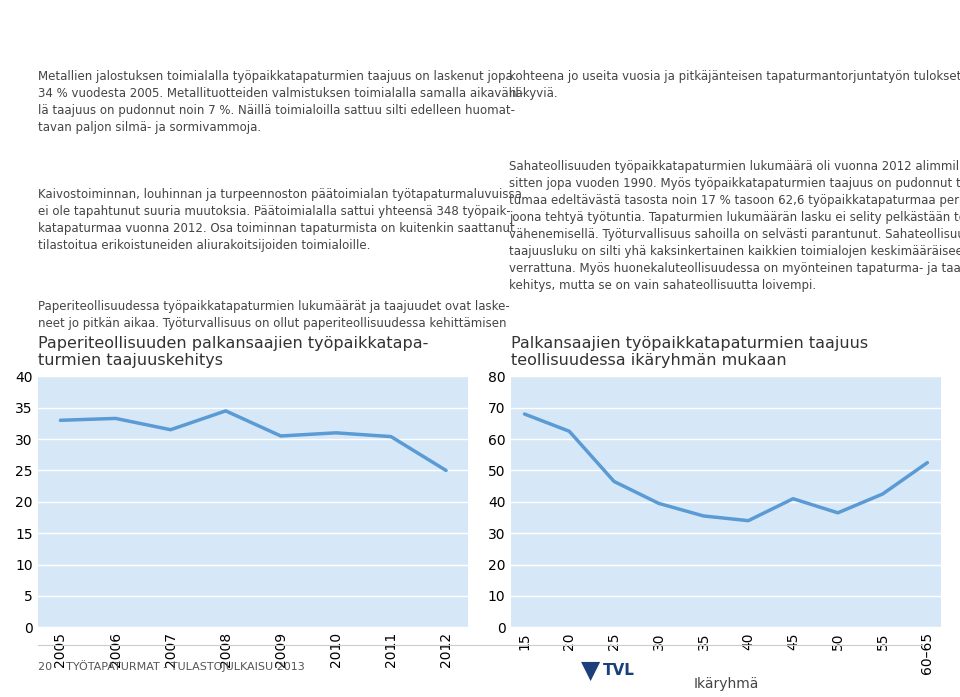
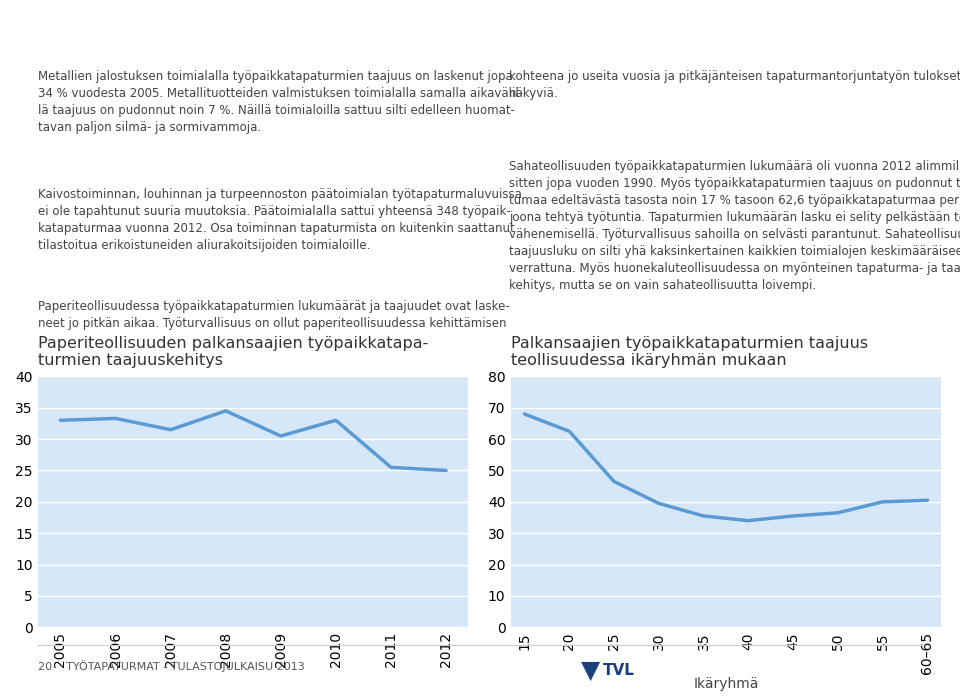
2010: 31.0 -> 33.0
2011: 30.4 -> 25.5
45: 41.0 -> 35.5
55: 42.5 -> 40.0
60–65: 52.5 -> 40.5
